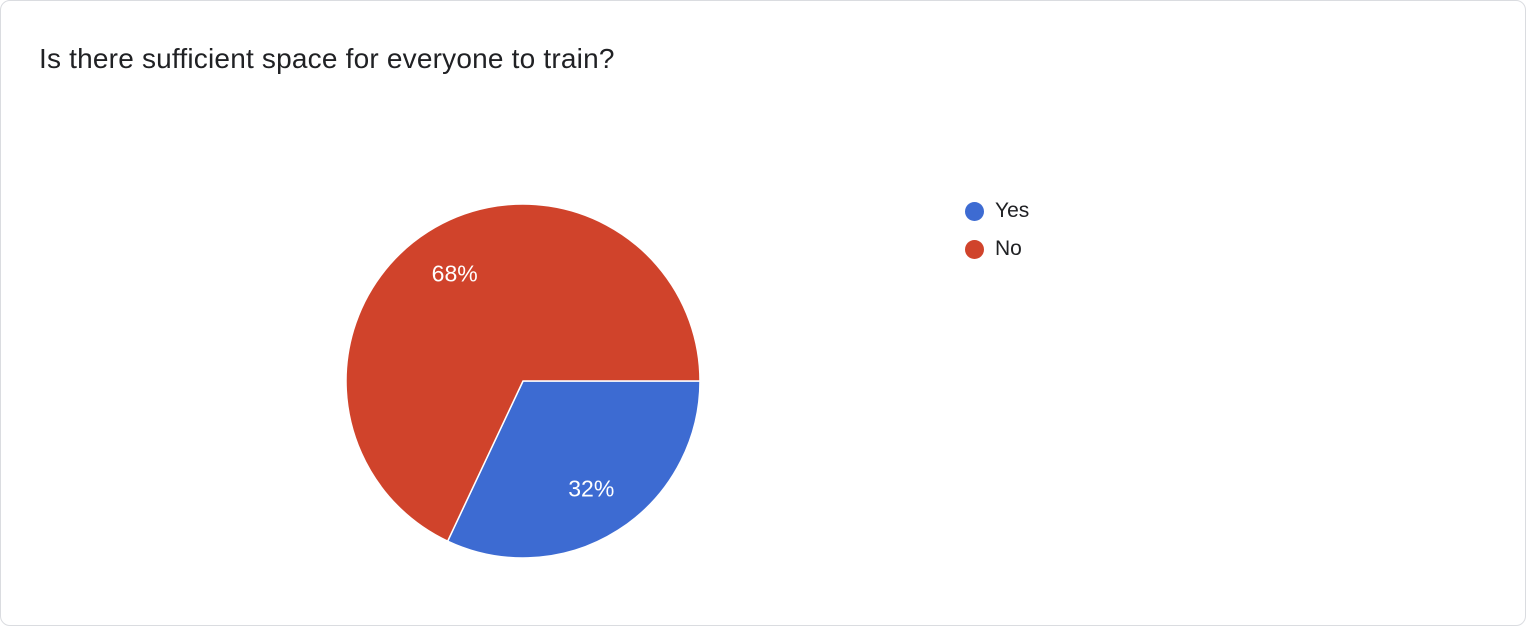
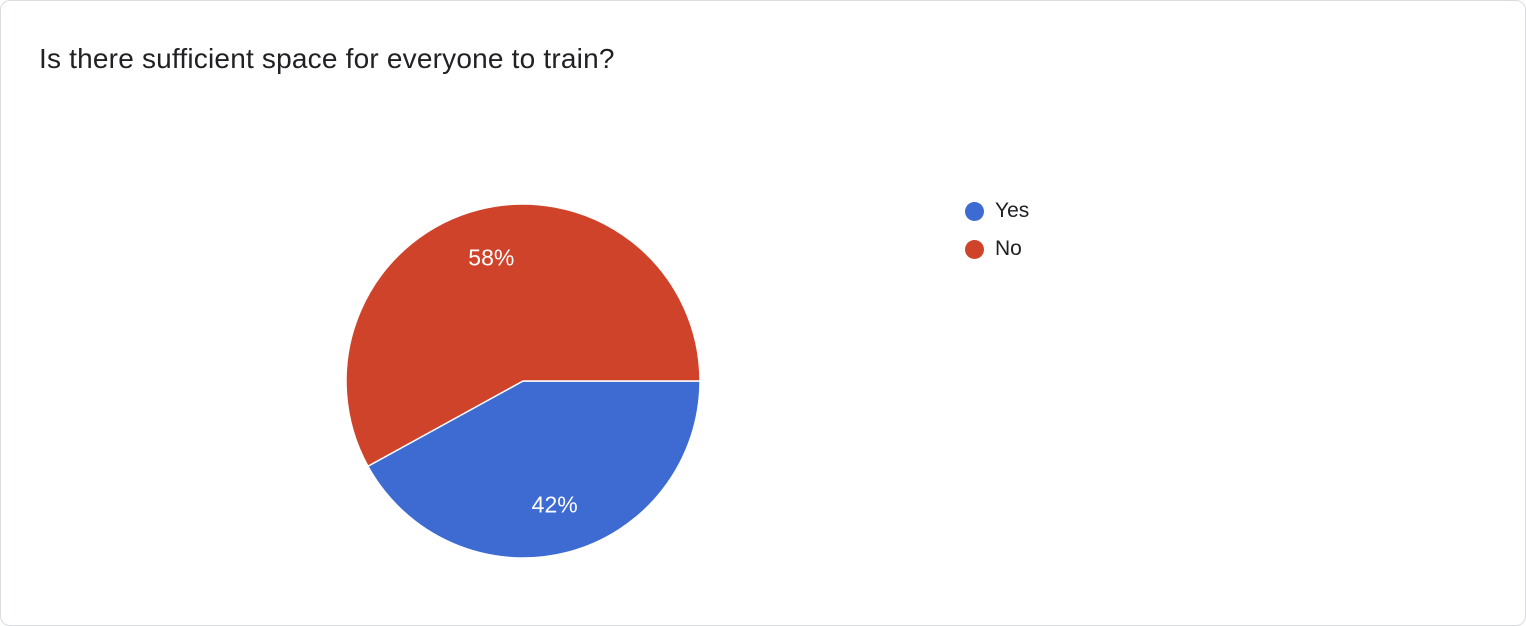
Yes: 32% -> 42%
No: 68% -> 58%
